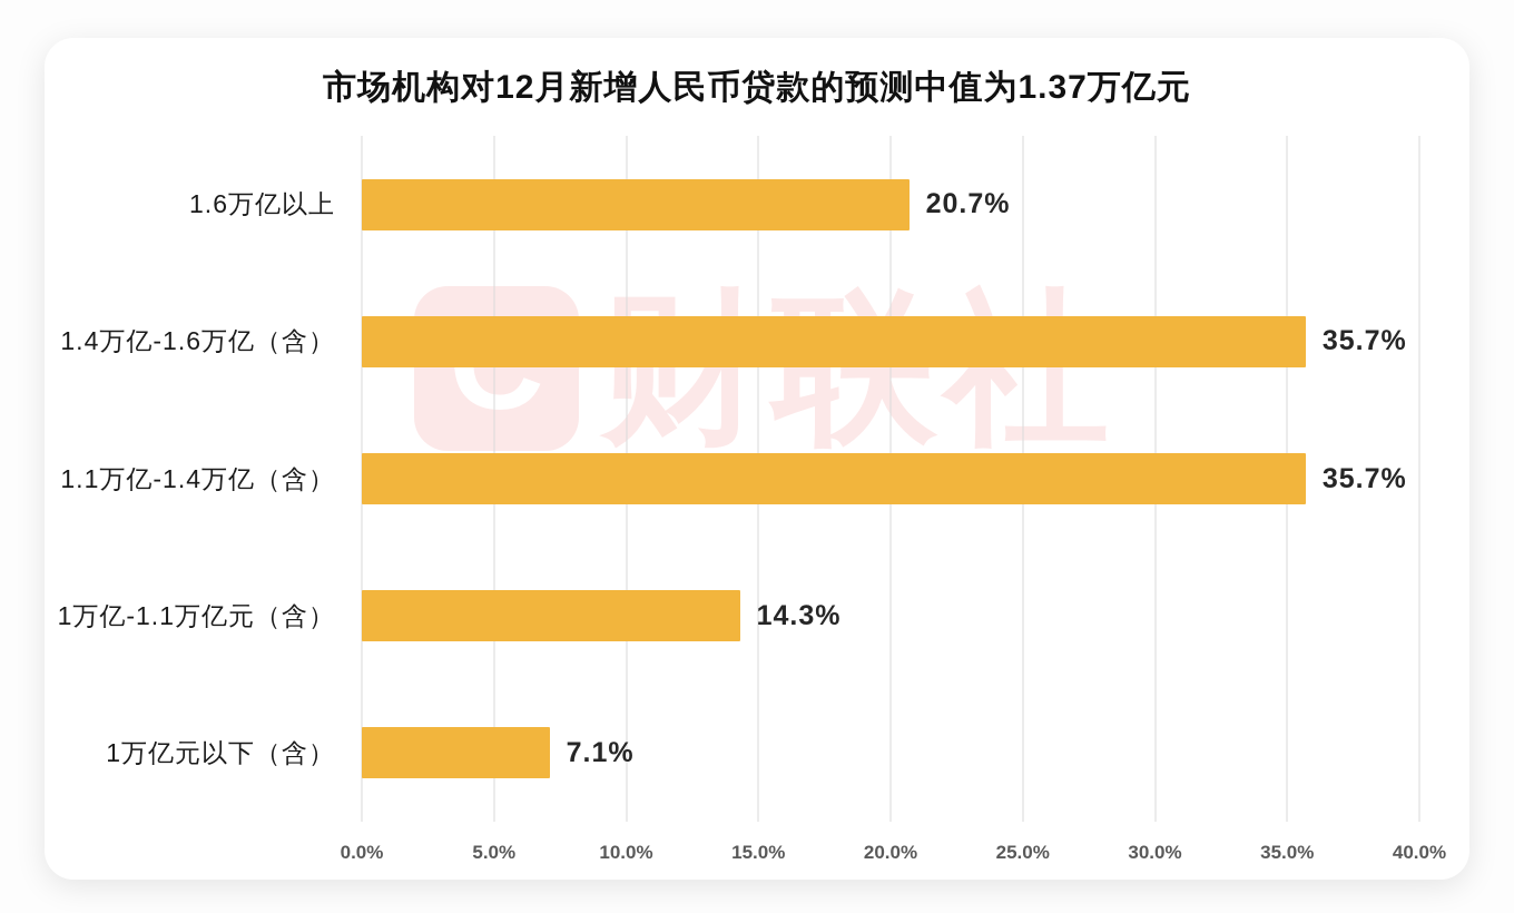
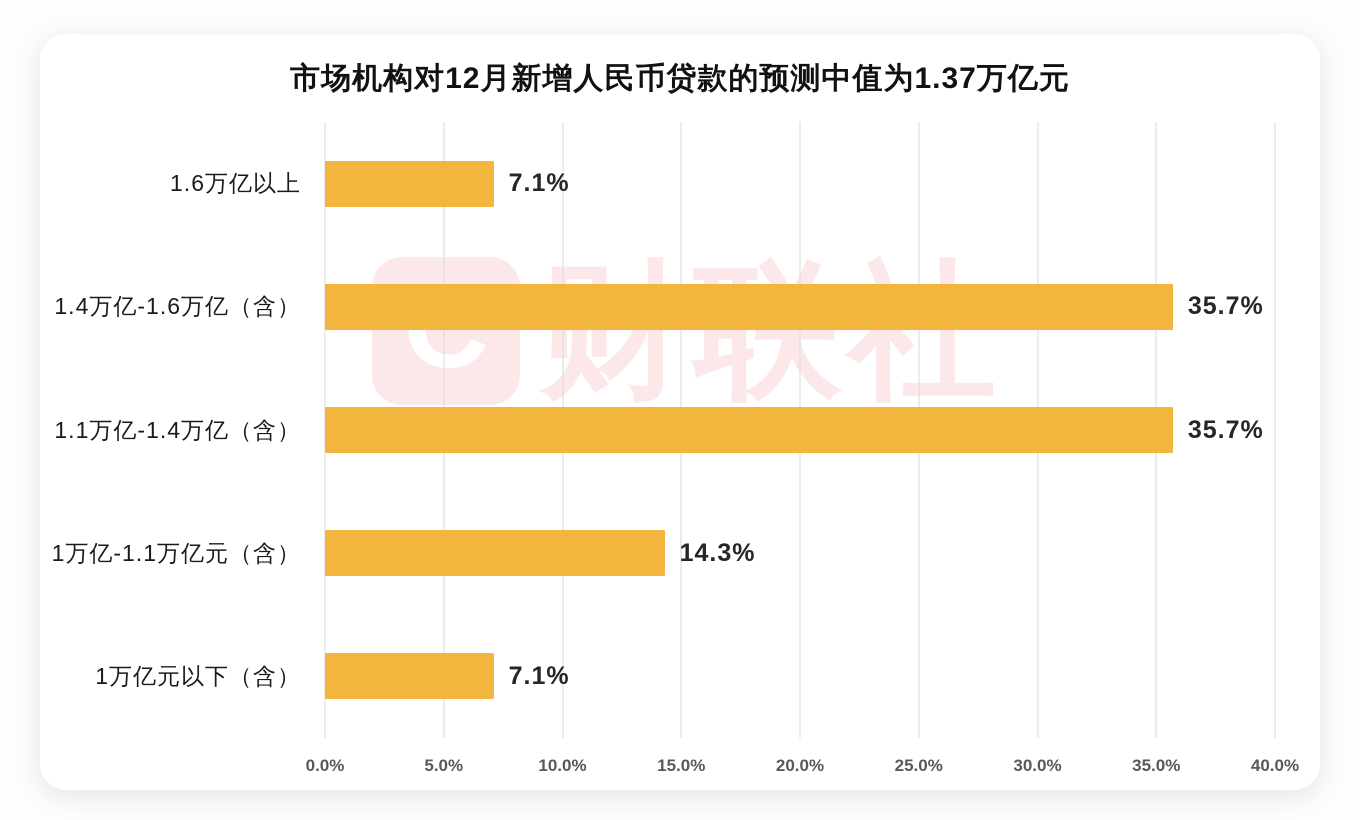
1.6万亿以上: 20.7% -> 7.1%
